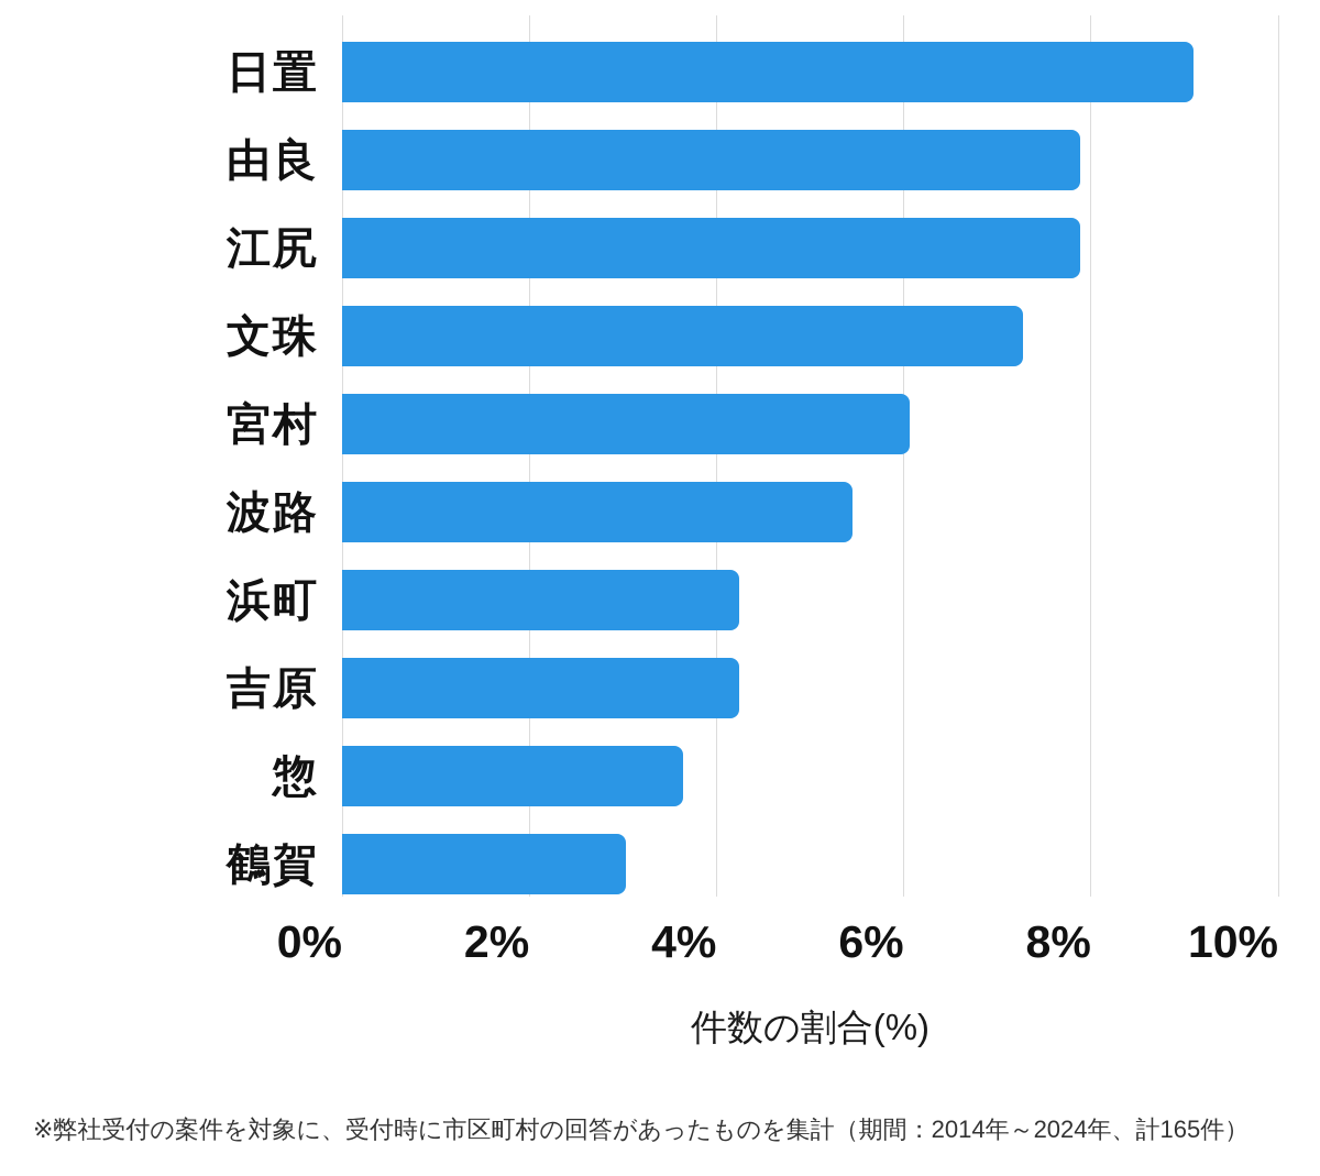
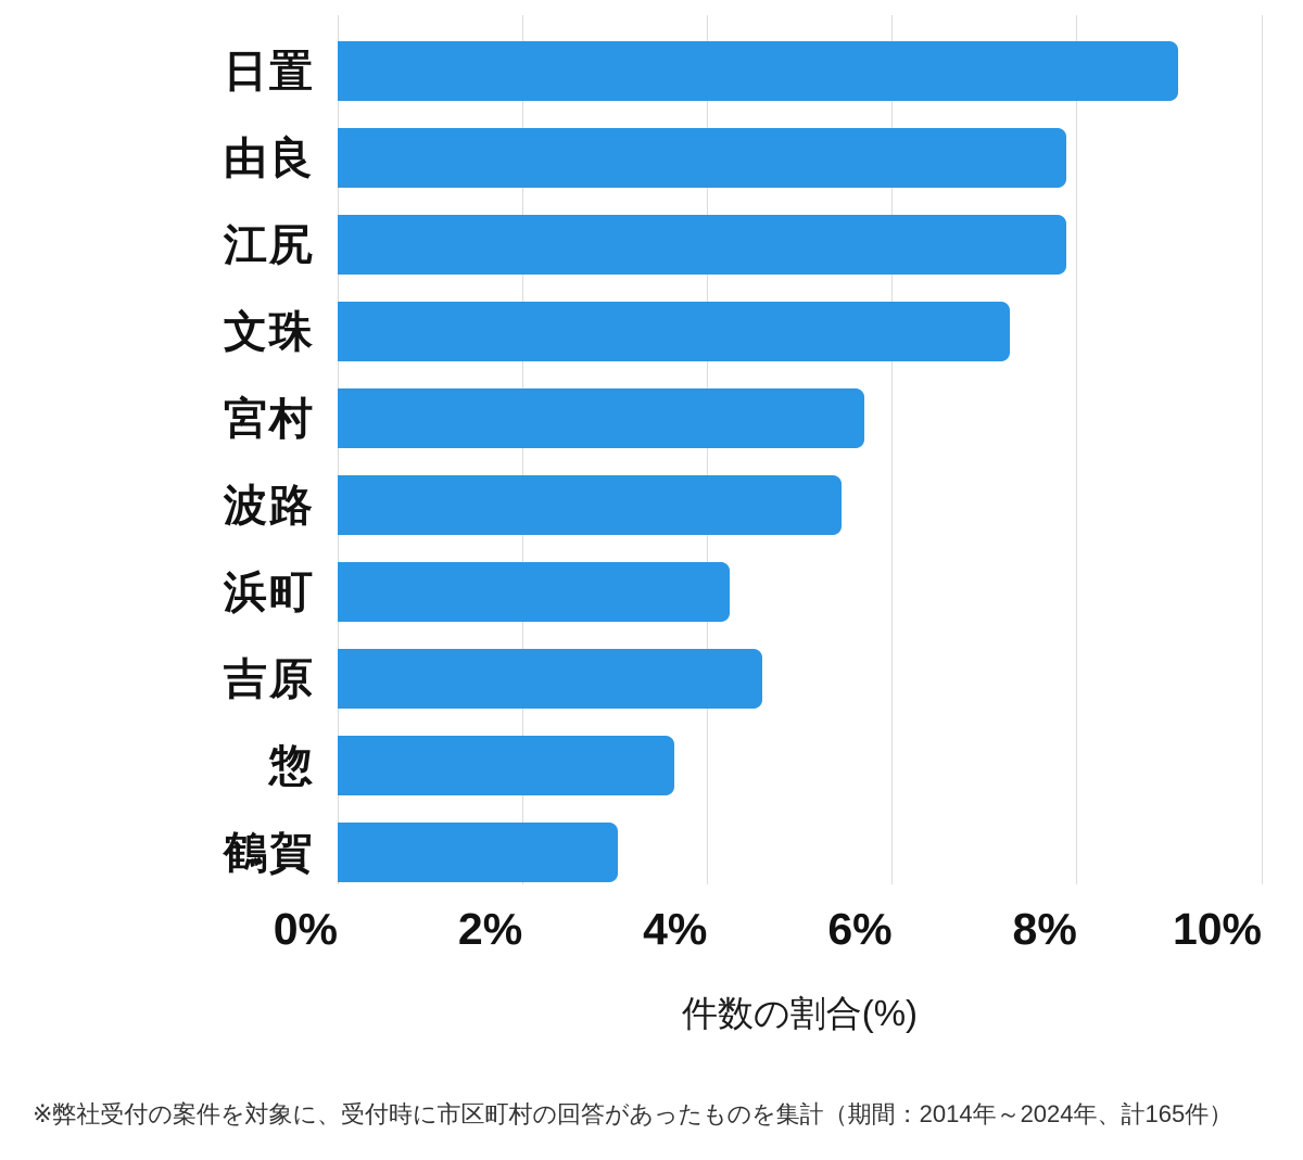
宮村: 6.1% -> 5.7%
吉原: 4.2% -> 4.6%
